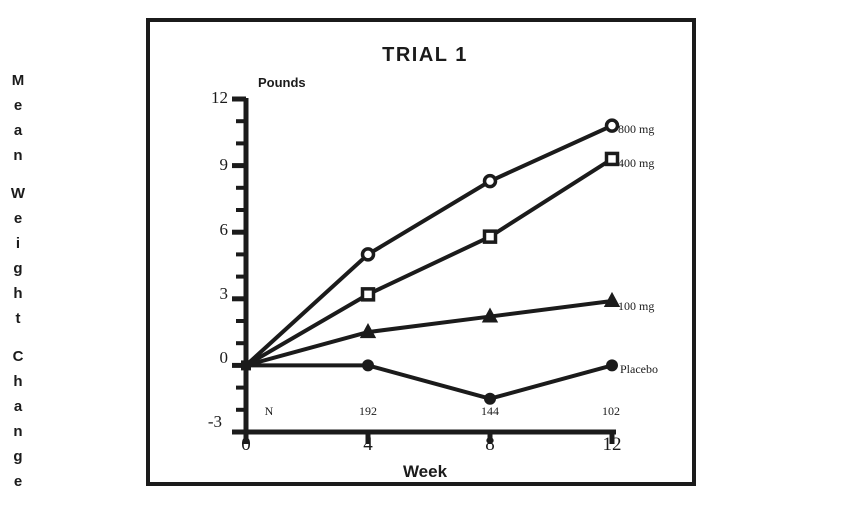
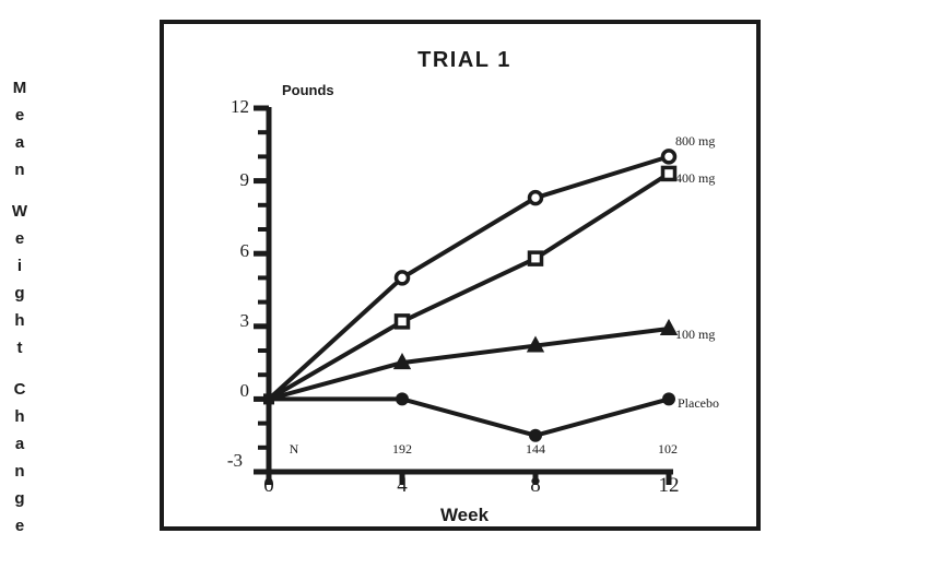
800 mg/12: 10.8 -> 10.0
